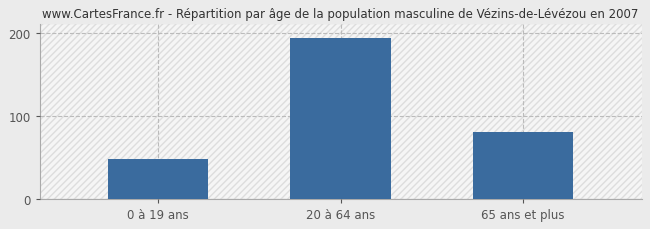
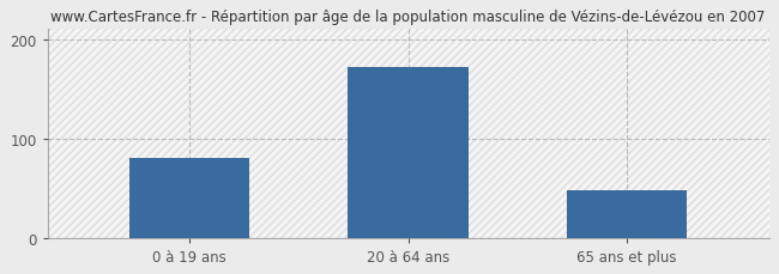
0 à 19 ans: 48 -> 80
20 à 64 ans: 194 -> 172
65 ans et plus: 80 -> 48
